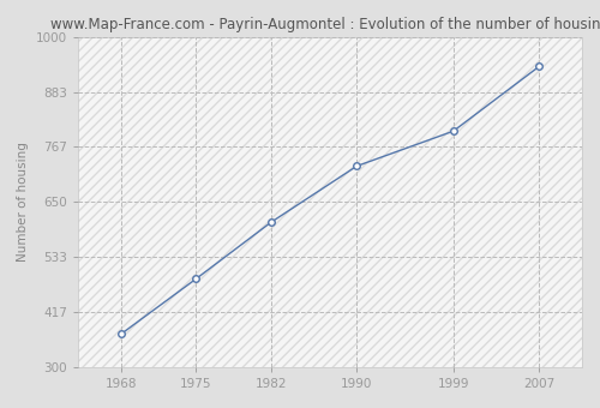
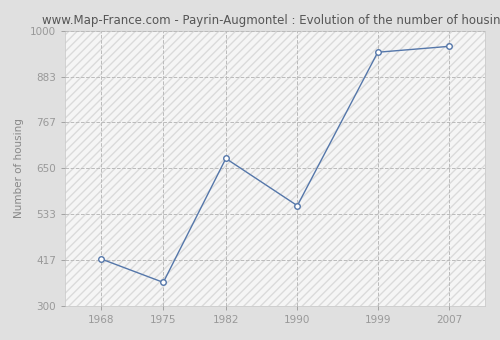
1968: 370 -> 420
1975: 487 -> 360
1982: 607 -> 675
1990: 726 -> 555
1999: 800 -> 945
2007: 937 -> 960
